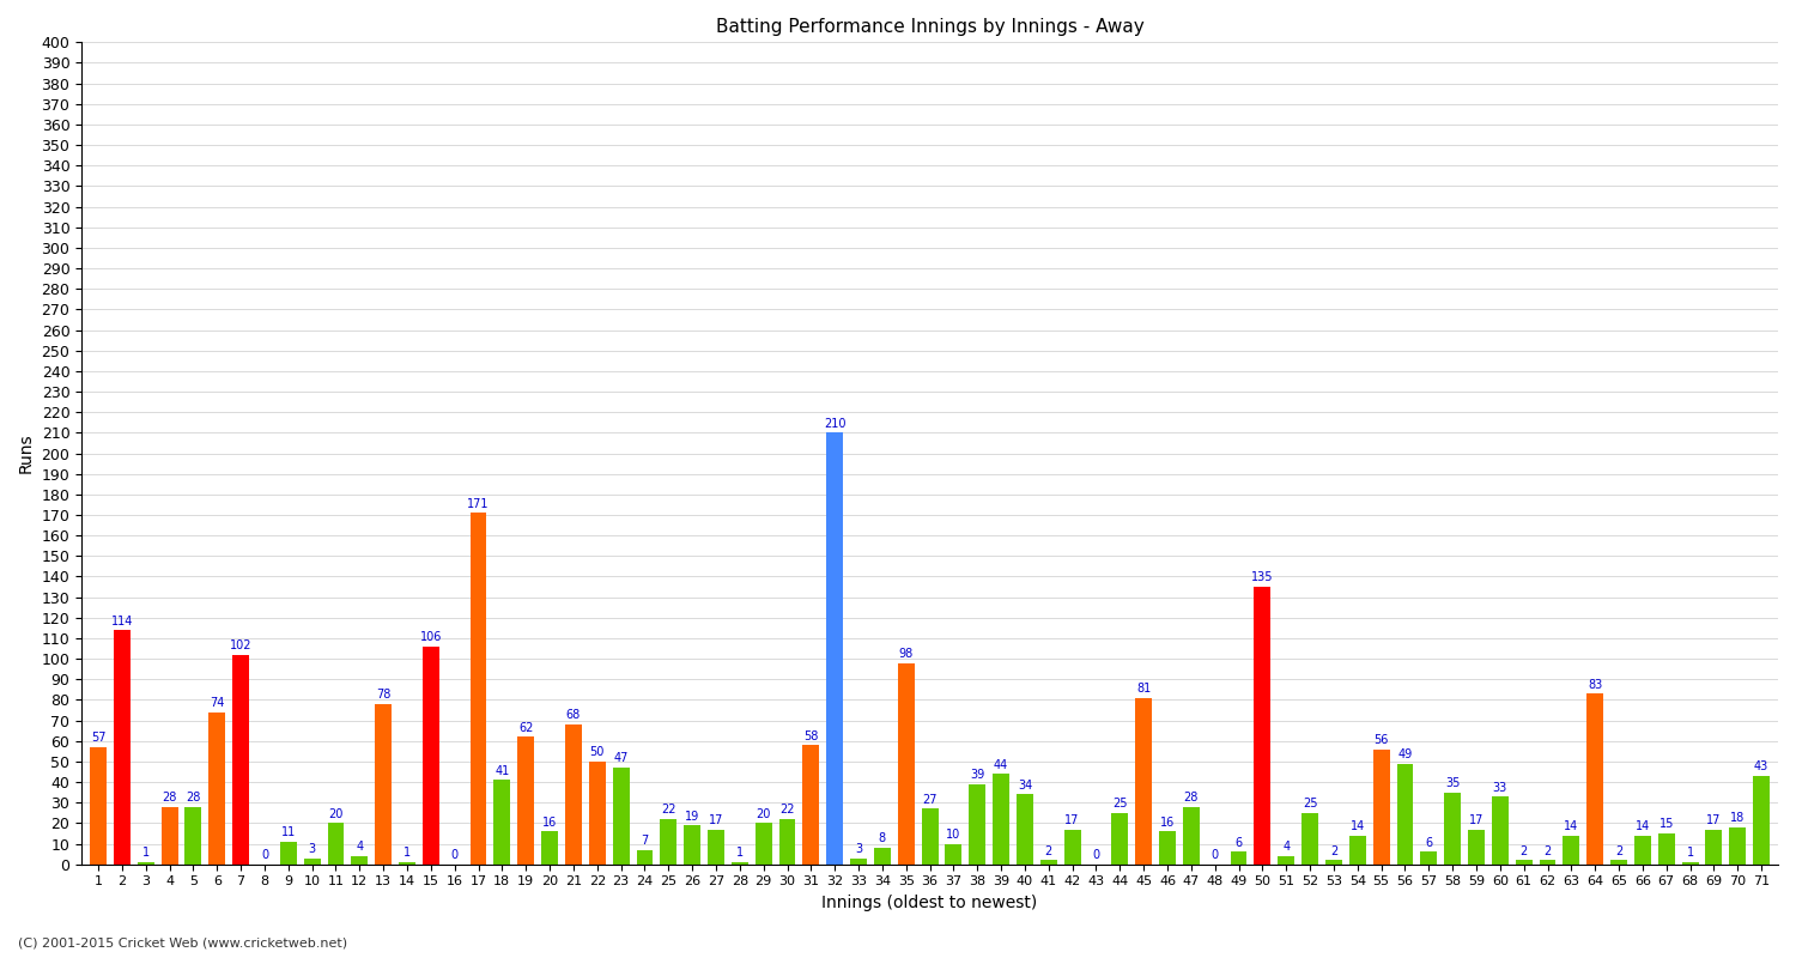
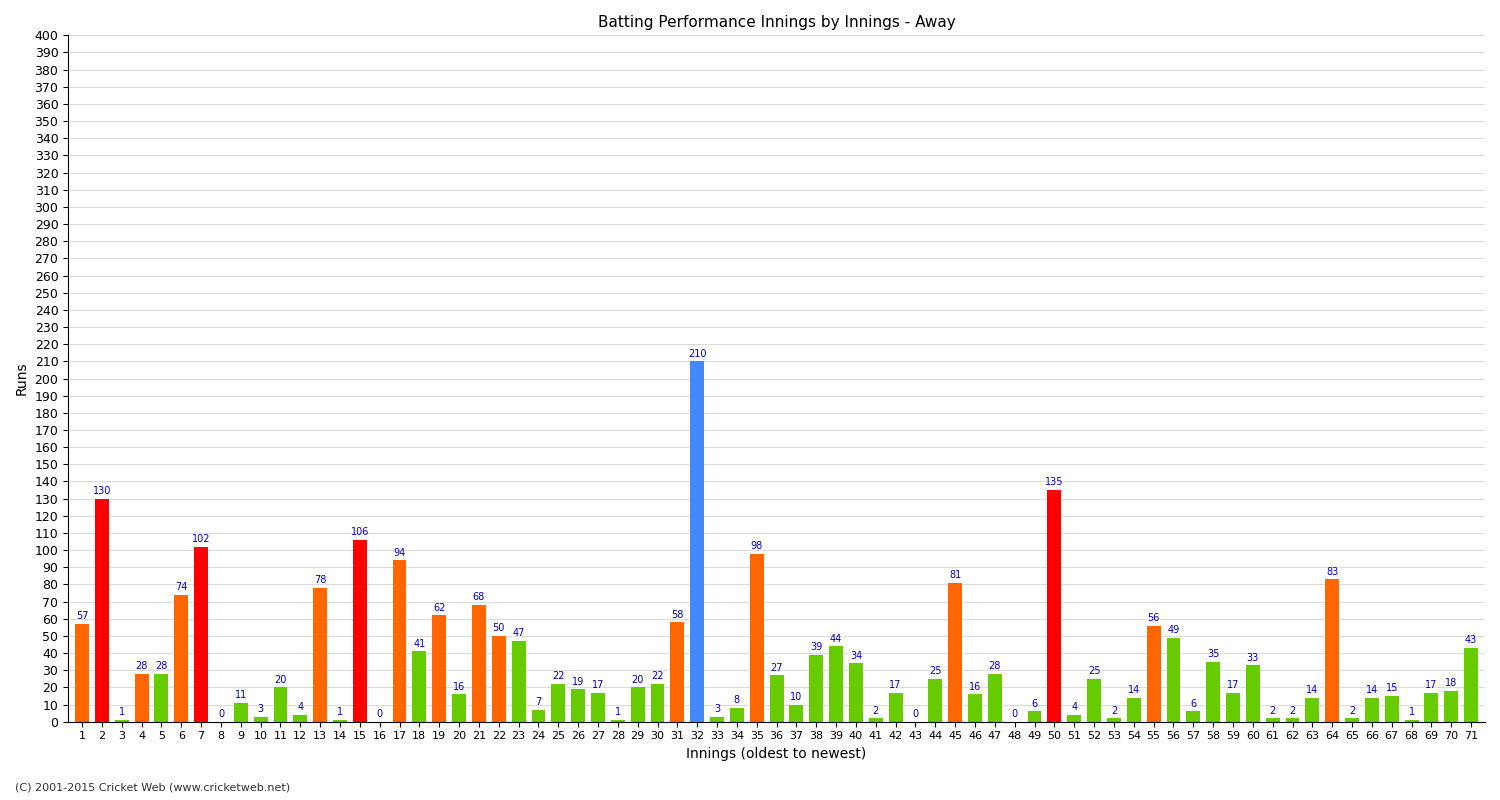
2: 114 -> 130
17: 171 -> 94
